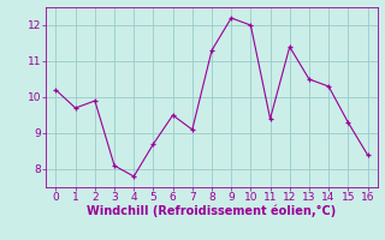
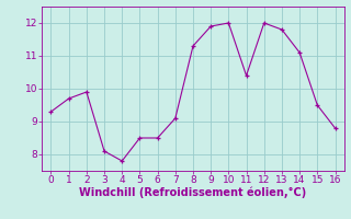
0: 10.2 -> 9.3
5: 8.7 -> 8.5
6: 9.5 -> 8.5
9: 12.2 -> 11.9
11: 9.4 -> 10.4
12: 11.4 -> 12.0
13: 10.5 -> 11.8
14: 10.3 -> 11.1
15: 9.3 -> 9.5
16: 8.4 -> 8.8
